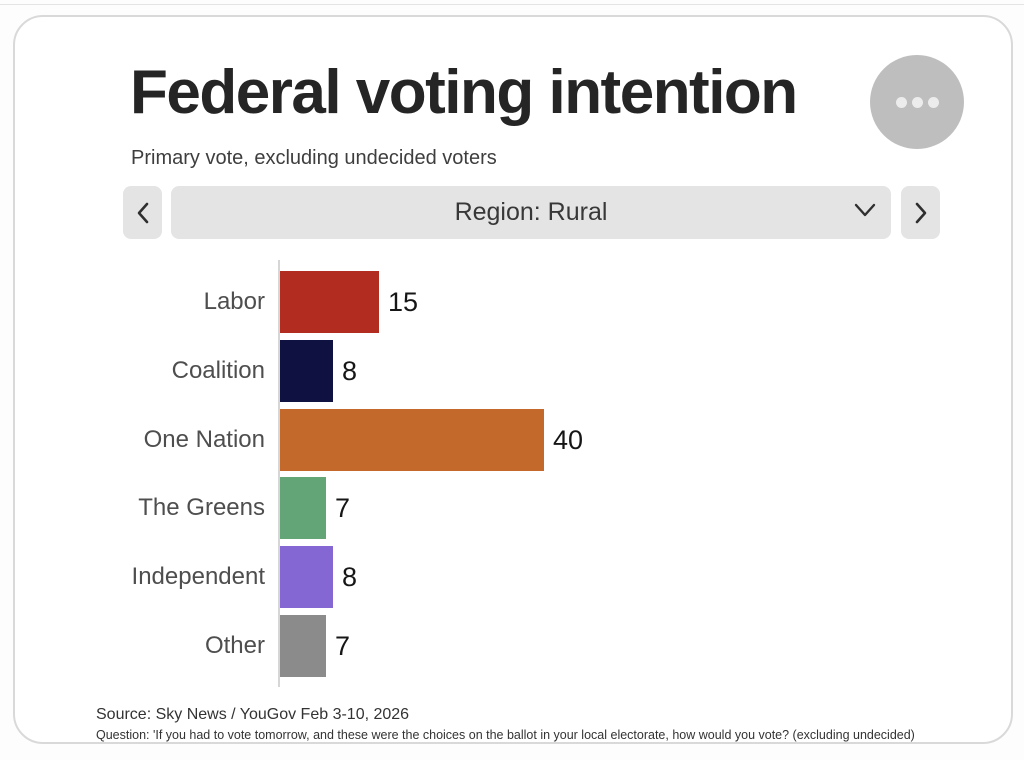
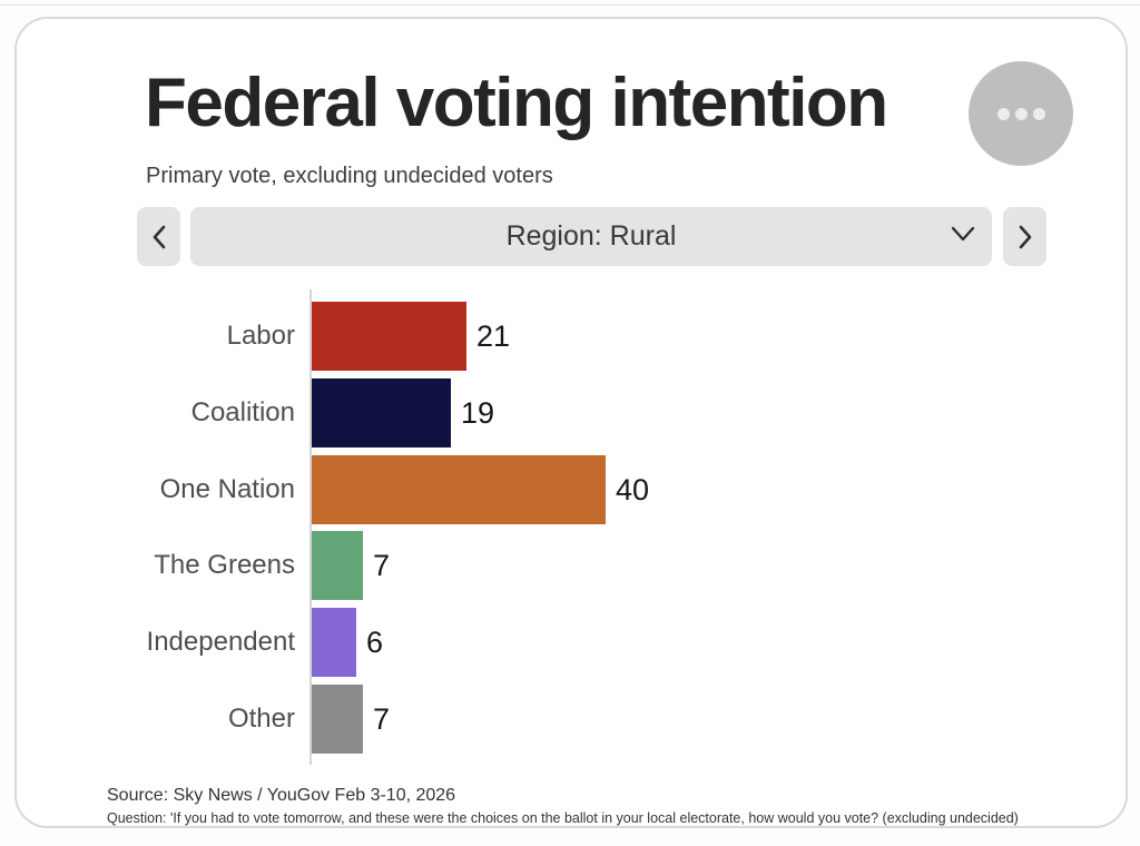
Labor: 15 -> 21
Coalition: 8 -> 19
Independent: 8 -> 6
